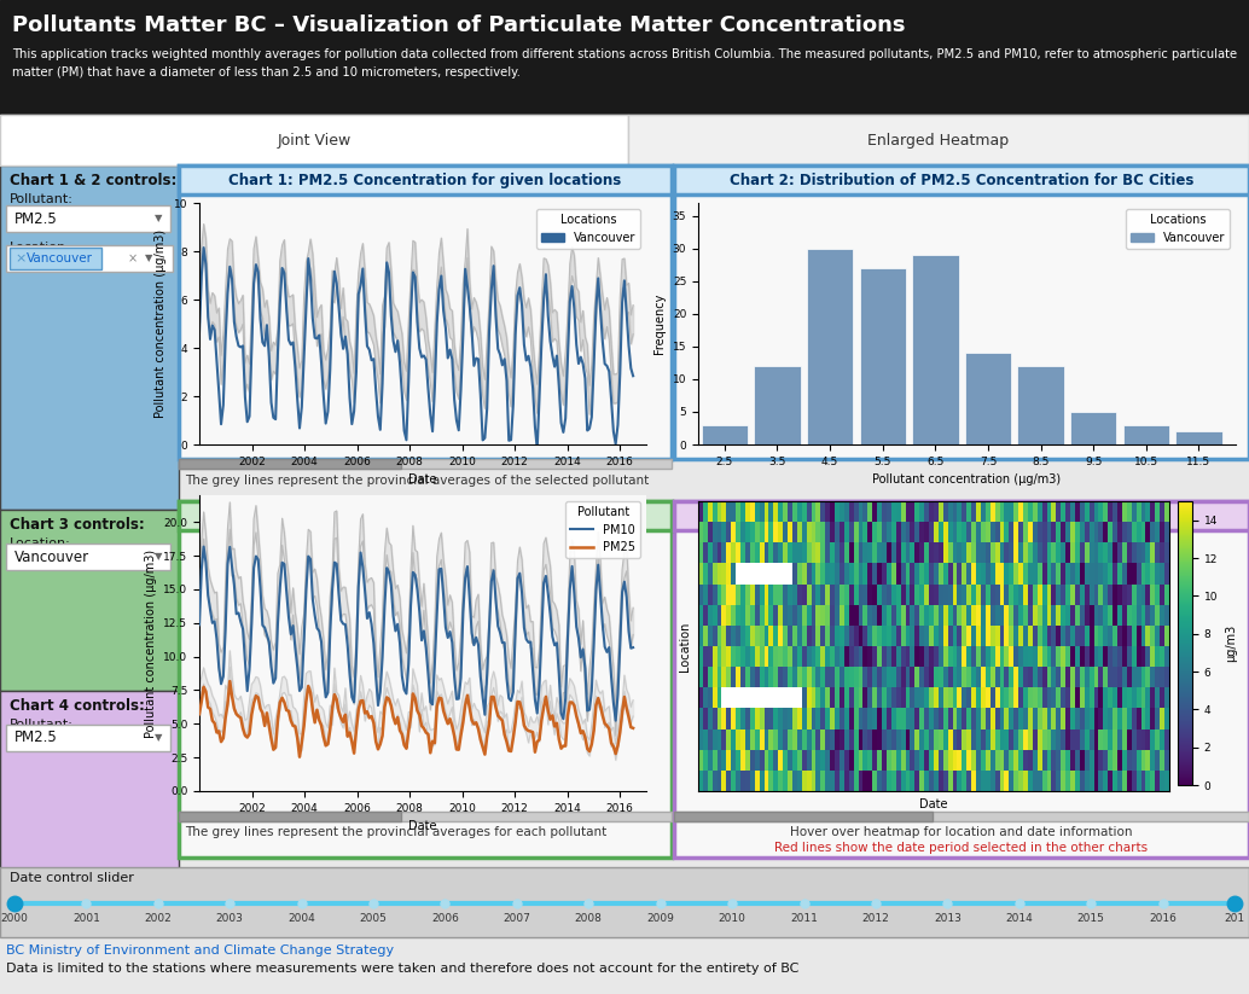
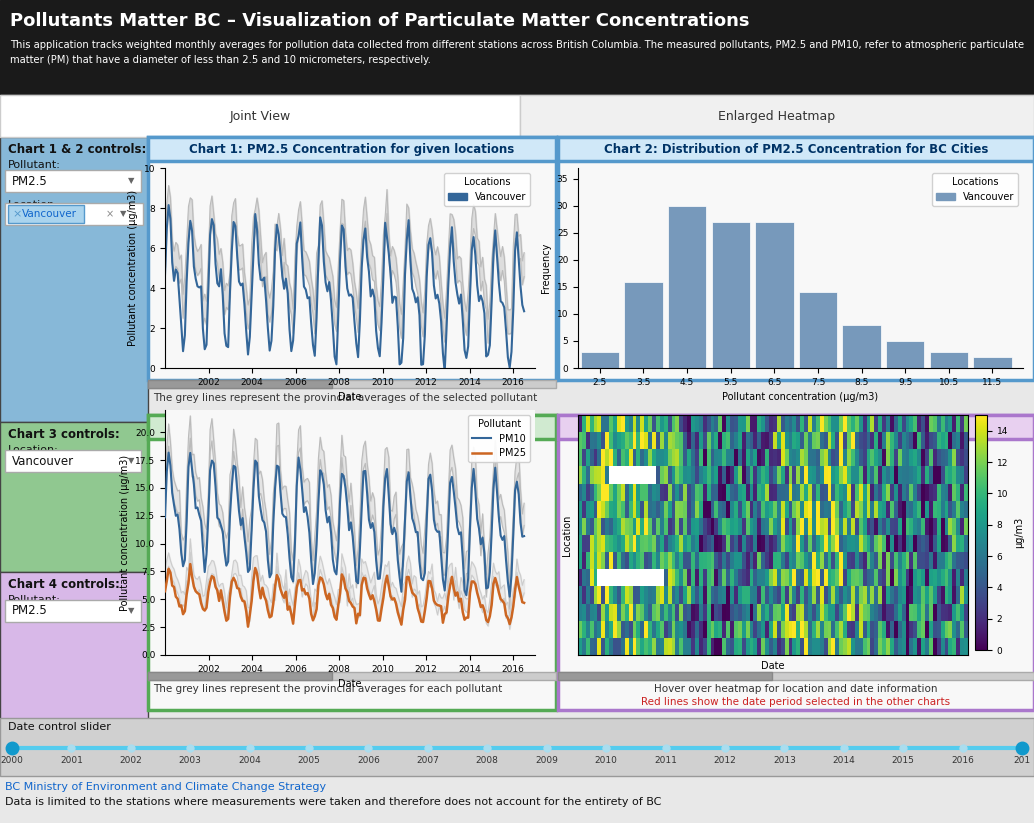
3.5: 12 -> 16
6.5: 29 -> 27
8.5: 12 -> 8
